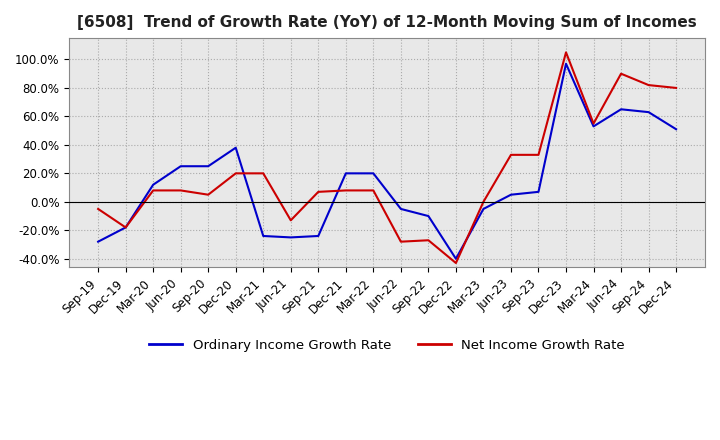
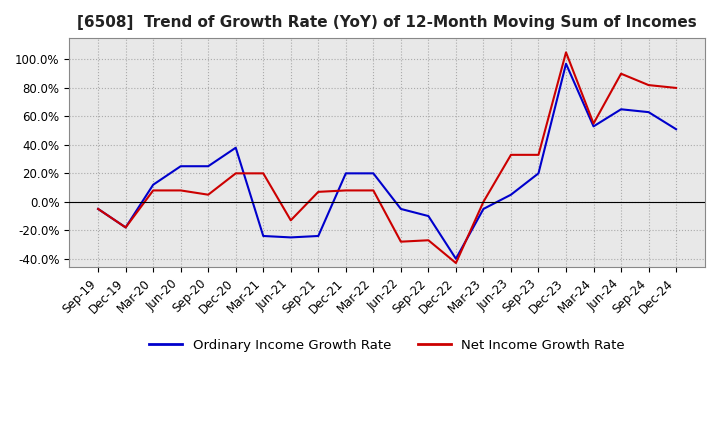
Ordinary Income Growth Rate/Sep-19: -28% -> -5%
Ordinary Income Growth Rate/Sep-23: 7% -> 20%
